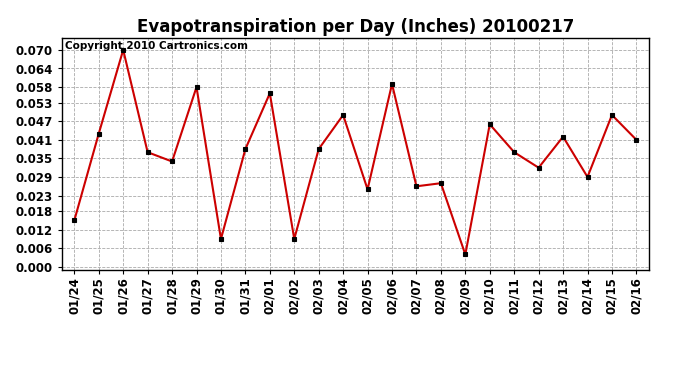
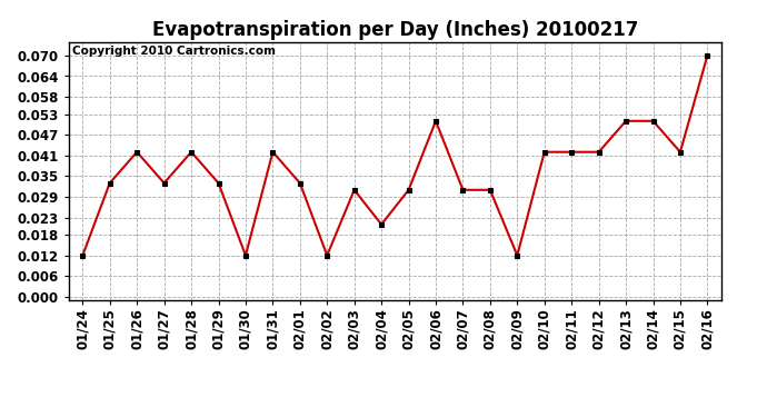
01/24: 0.015 -> 0.012
01/25: 0.043 -> 0.033
01/26: 0.070 -> 0.042
01/27: 0.037 -> 0.033
01/28: 0.034 -> 0.042
01/29: 0.058 -> 0.033
01/30: 0.009 -> 0.012
01/31: 0.038 -> 0.042
02/01: 0.056 -> 0.033
02/02: 0.009 -> 0.012
02/03: 0.038 -> 0.031
02/04: 0.049 -> 0.021
02/05: 0.025 -> 0.031
02/06: 0.059 -> 0.051
02/07: 0.026 -> 0.031
02/08: 0.027 -> 0.031
02/09: 0.004 -> 0.012
02/10: 0.046 -> 0.042
02/11: 0.037 -> 0.042
02/12: 0.032 -> 0.042
02/13: 0.042 -> 0.051
02/14: 0.029 -> 0.051
02/15: 0.049 -> 0.042
02/16: 0.041 -> 0.070
